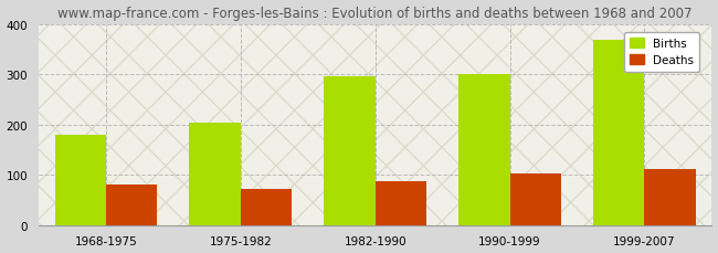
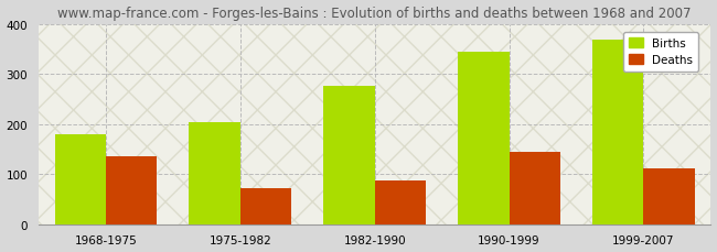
Deaths/1968-1975: 80 -> 135
Births/1982-1990: 296 -> 275
Births/1990-1999: 300 -> 345
Deaths/1990-1999: 103 -> 145
